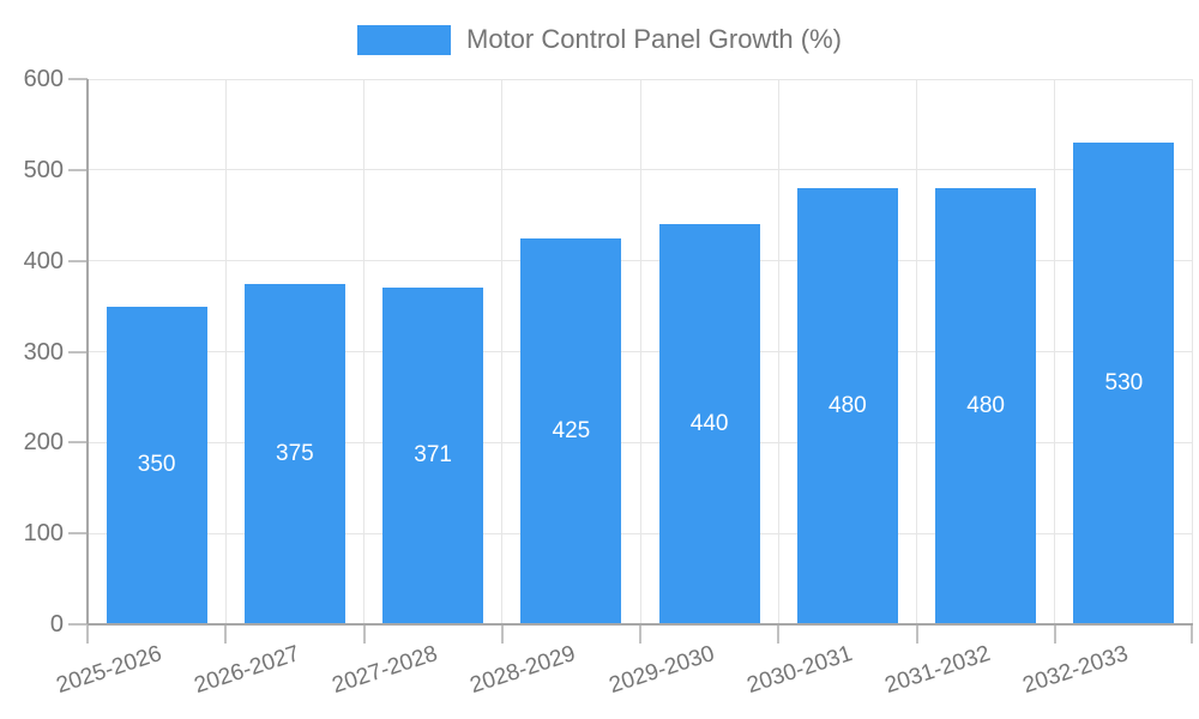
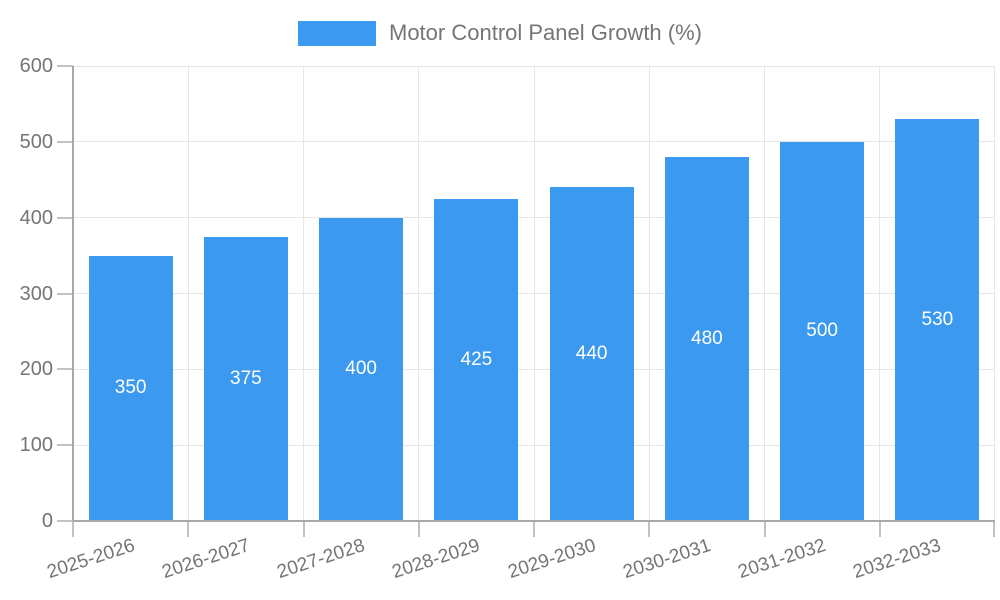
2027-2028: 371 -> 400
2031-2032: 480 -> 500
